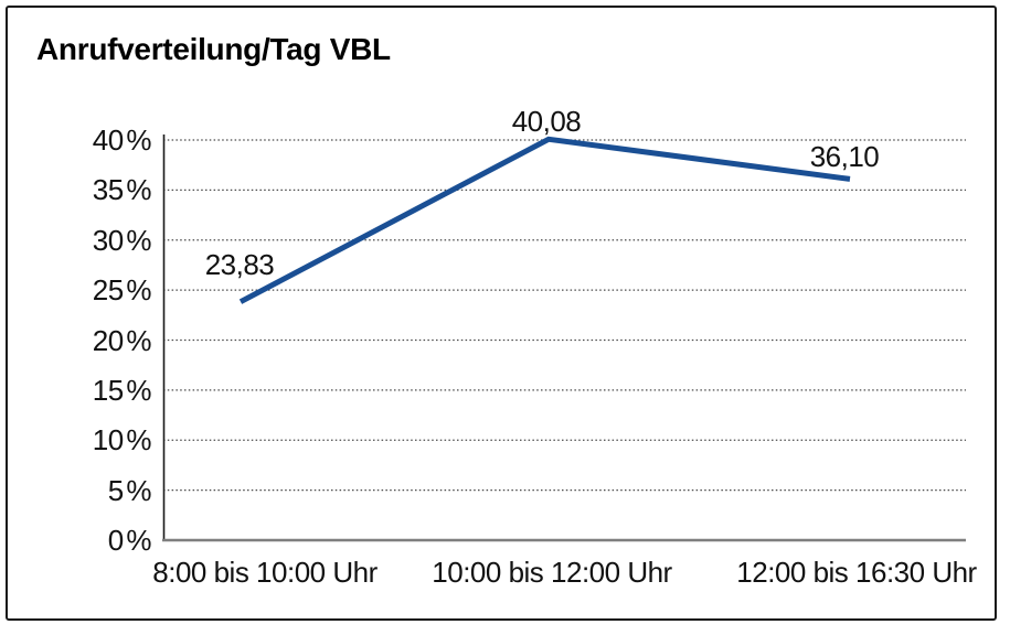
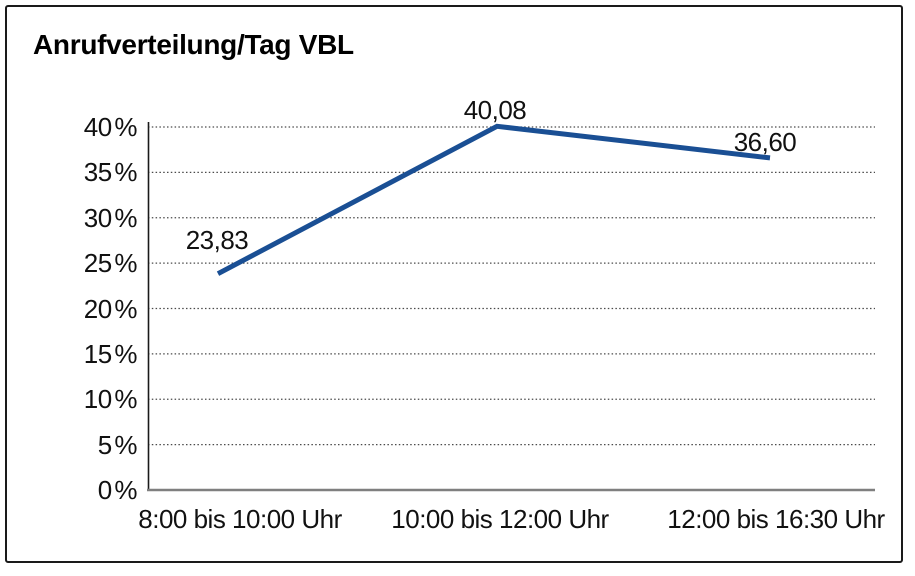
12:00 bis 16:30 Uhr: 36,10 -> 36,60
